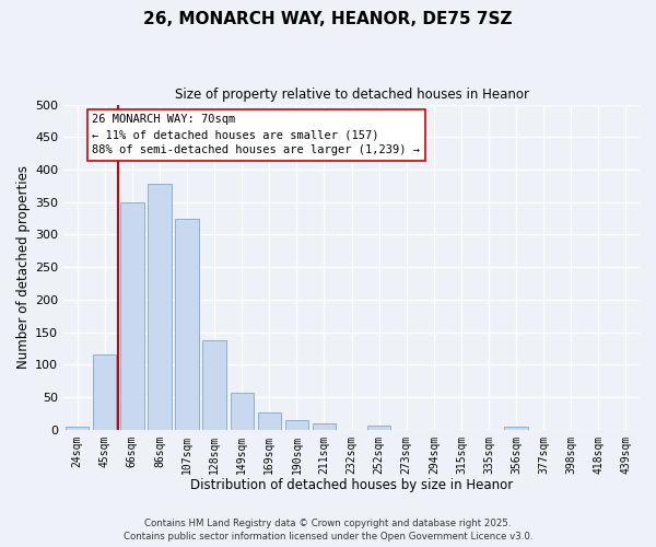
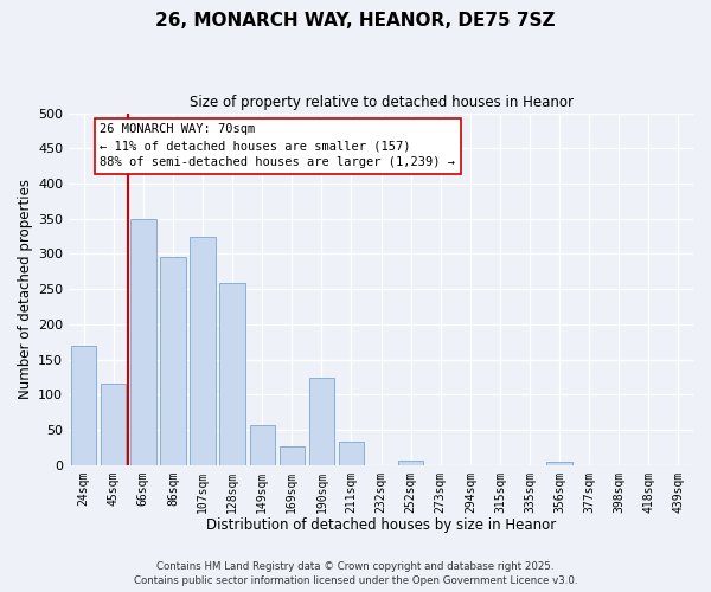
24sqm: 5 -> 170
86sqm: 378 -> 296
128sqm: 138 -> 258
190sqm: 15 -> 124
211sqm: 9 -> 34
